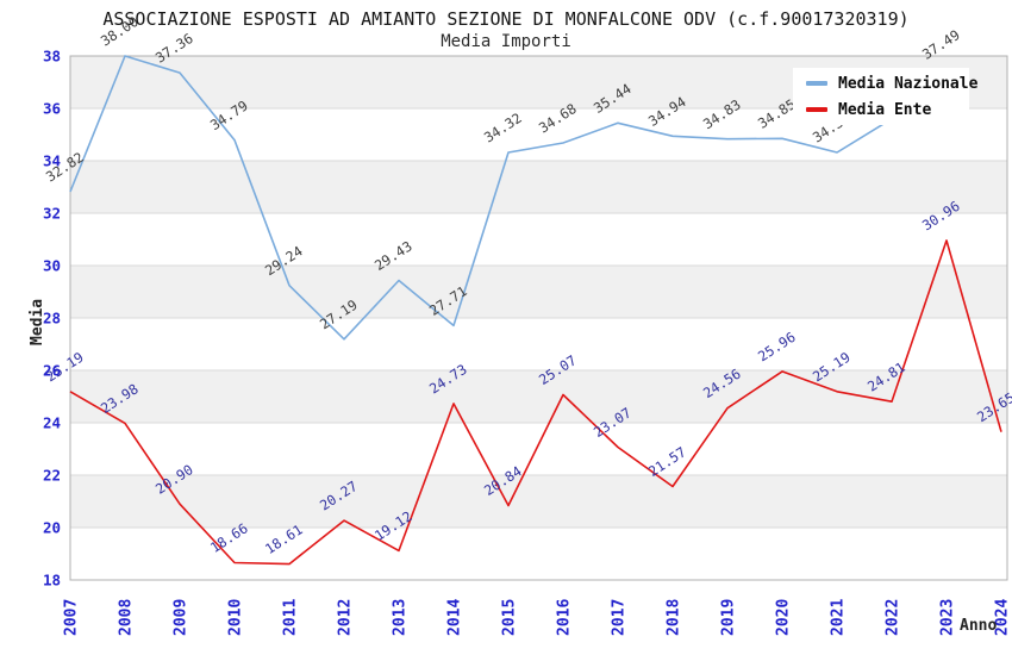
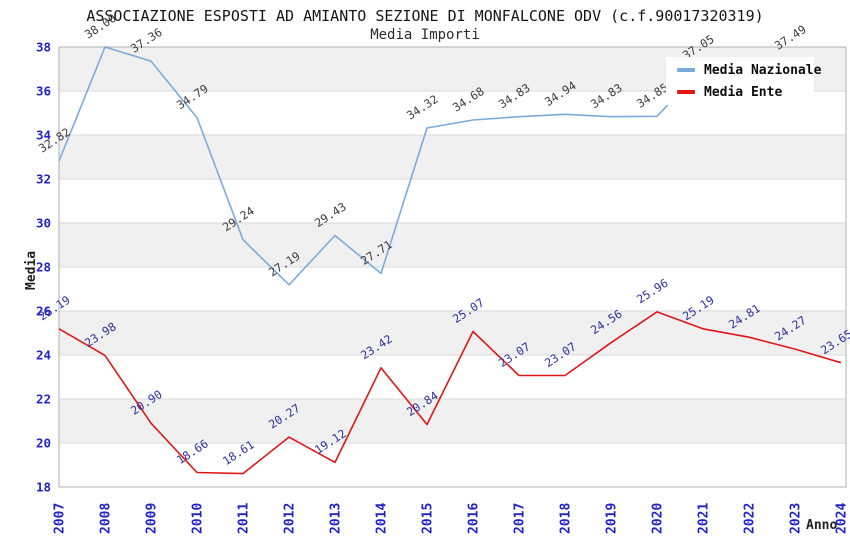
Media Ente/2014: 24.73 -> 23.42
Media Nazionale/2017: 35.44 -> 34.83
Media Ente/2018: 21.57 -> 23.07
Media Nazionale/2021: 34.32 -> 37.05
Media Nazionale/2022: 35.6 -> 37.2
Media Ente/2023: 30.96 -> 24.27
